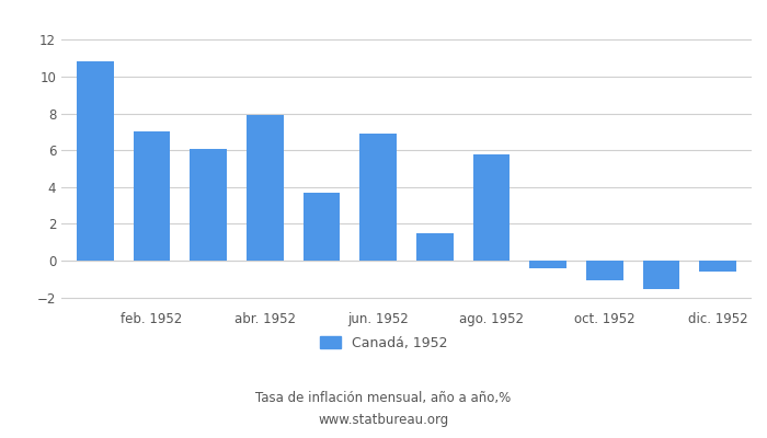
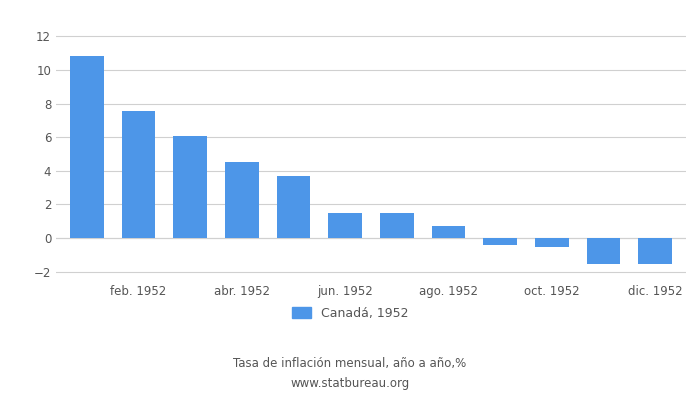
feb. 1952: 7.0 -> 7.5
abr. 1952: 7.9 -> 4.5
jun. 1952: 6.9 -> 1.5
ago. 1952: 5.8 -> 0.7
oct. 1952: -1.1 -> -0.6
dic. 1952: -0.6 -> -1.6
